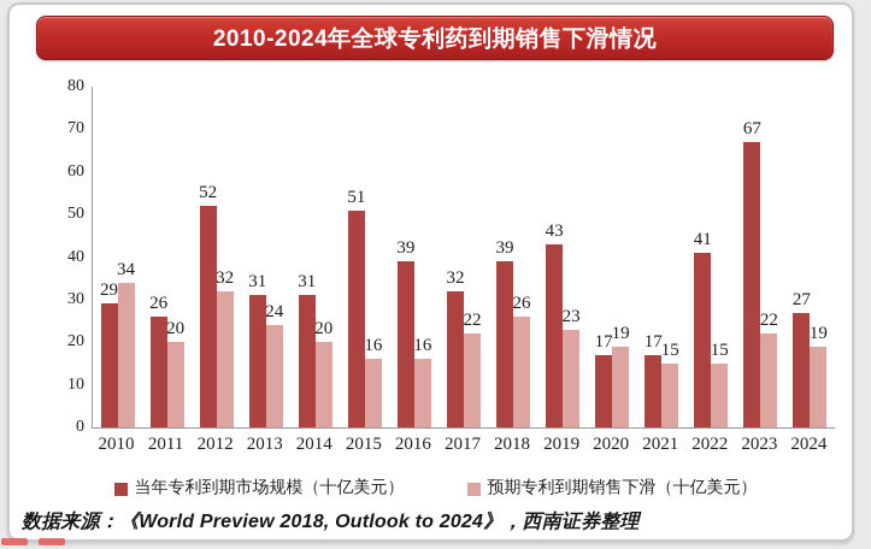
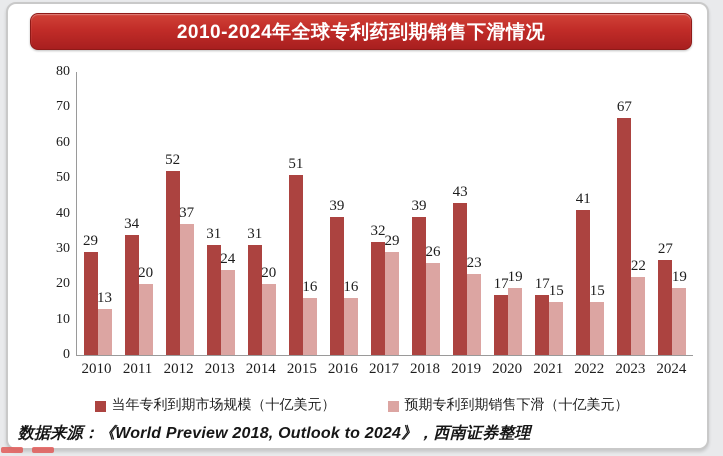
预期专利到期销售下滑（十亿美元）/2010: 34 -> 13
当年专利到期市场规模（十亿美元）/2011: 26 -> 34
预期专利到期销售下滑（十亿美元）/2012: 32 -> 37
预期专利到期销售下滑（十亿美元）/2017: 22 -> 29
